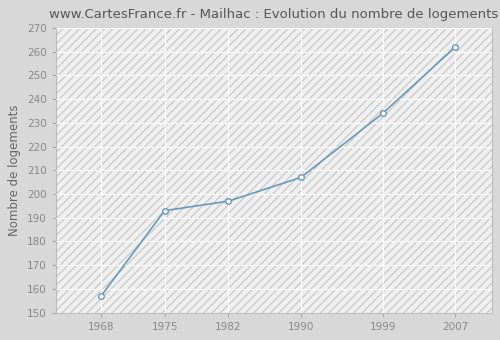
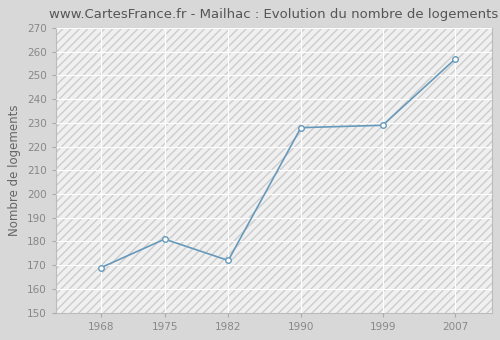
1968: 157 -> 169
1975: 193 -> 181
1982: 197 -> 172
1990: 207 -> 228
1999: 234 -> 229
2007: 262 -> 257
